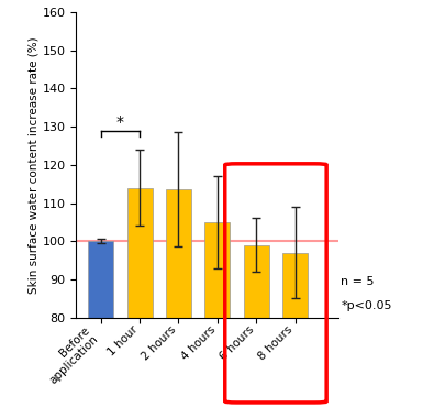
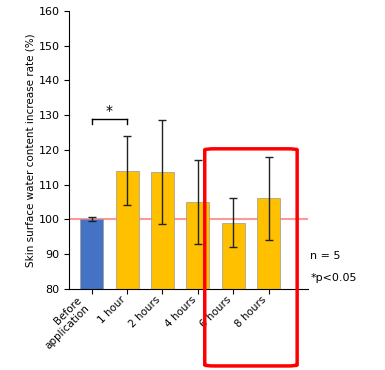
8 hours: 97.0 -> 106.0
